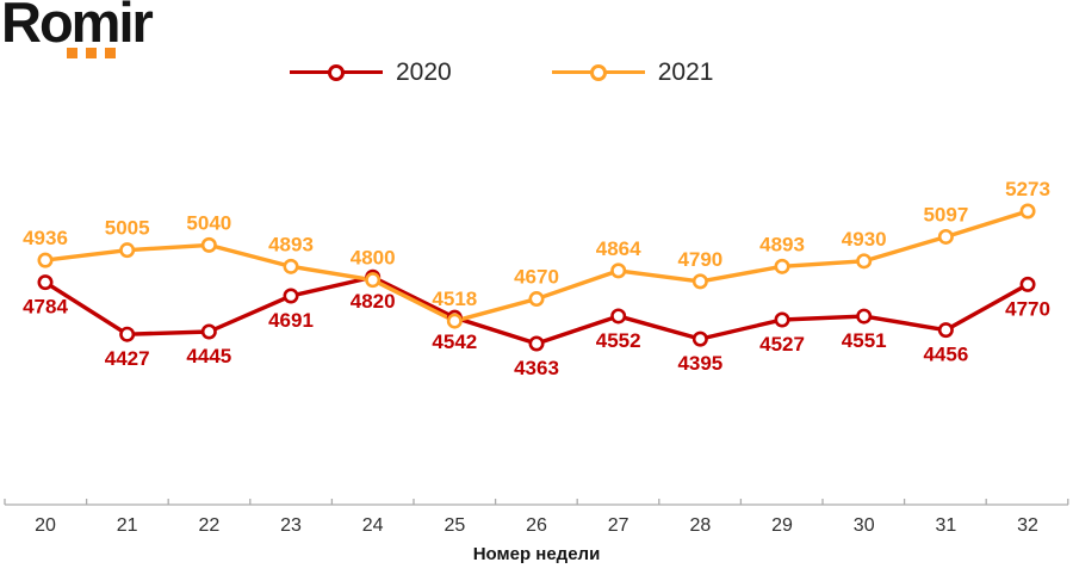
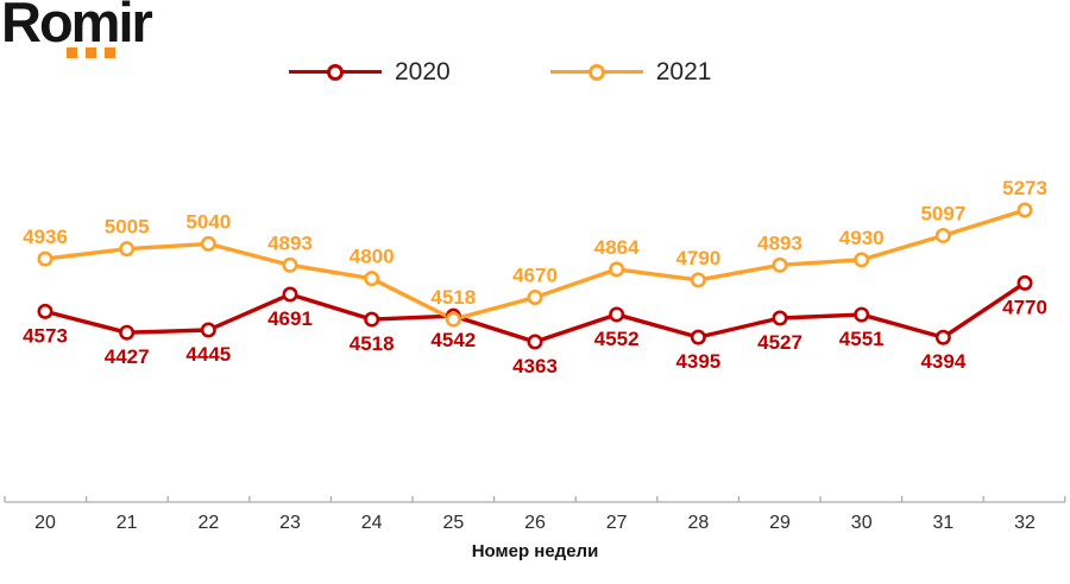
2020/20: 4784 -> 4573
2020/24: 4820 -> 4518
2020/31: 4456 -> 4394
